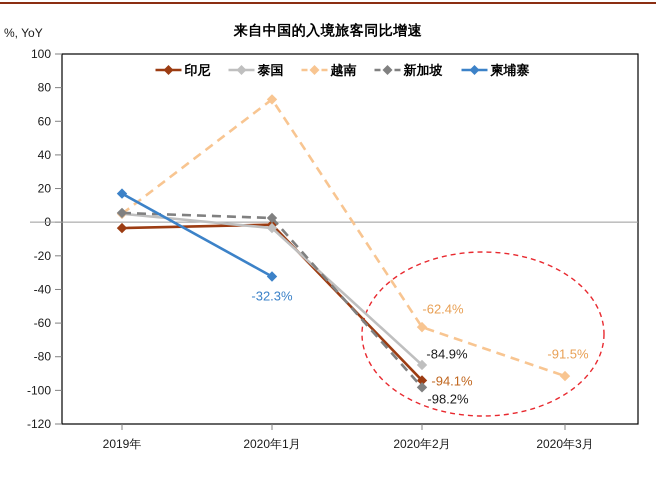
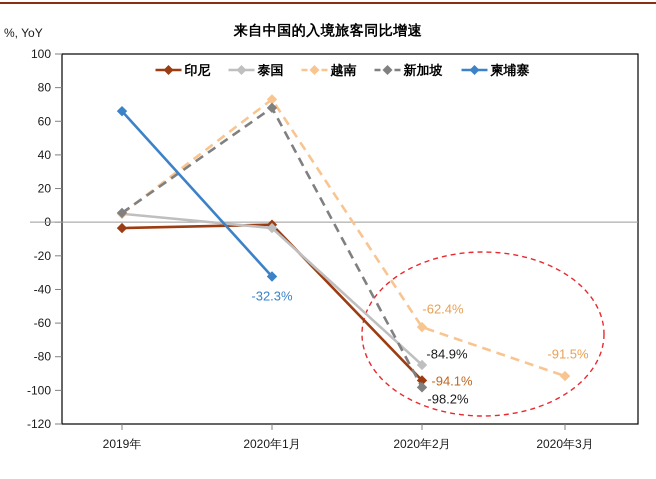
柬埔寨/2019年: 17 -> 66
新加坡/2020年1月: 2 -> 68
